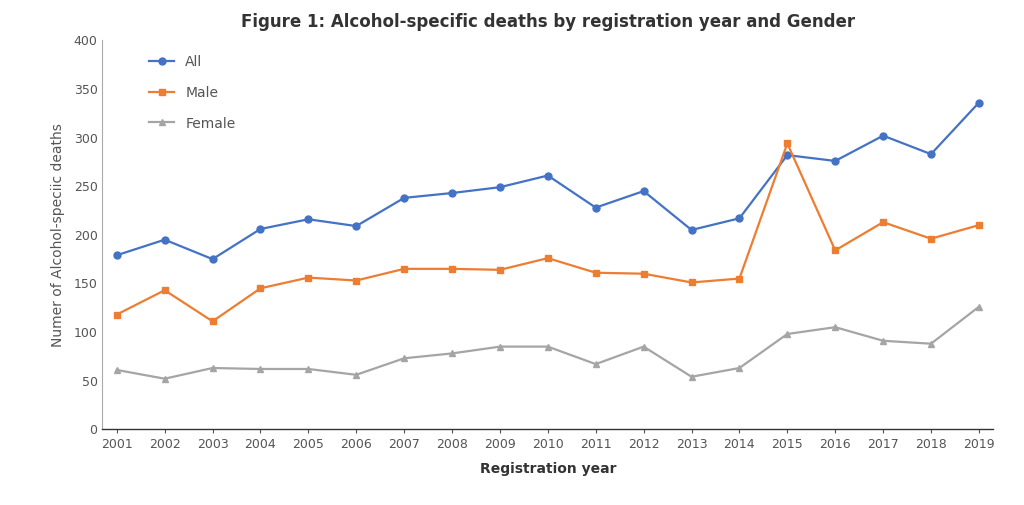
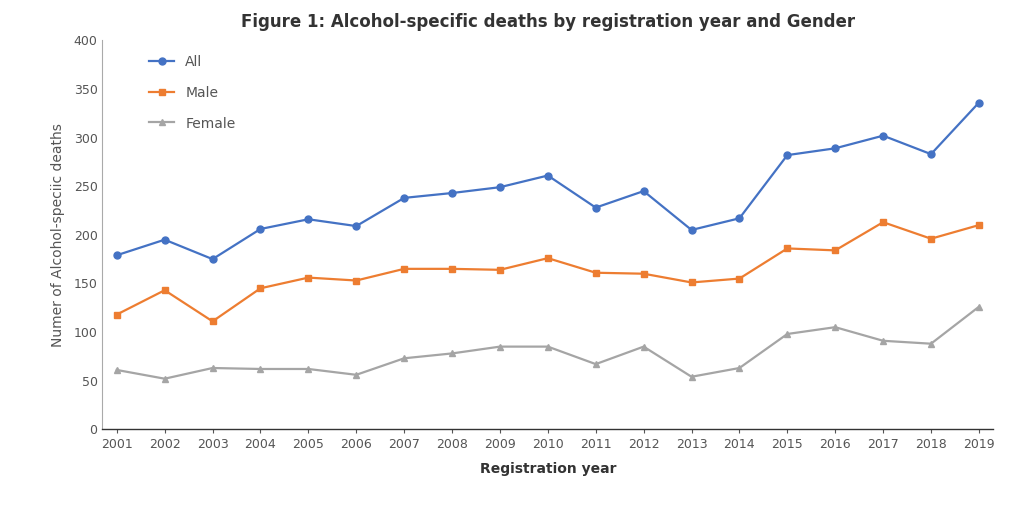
Male/2015: 294 -> 186
All/2016: 276 -> 289
